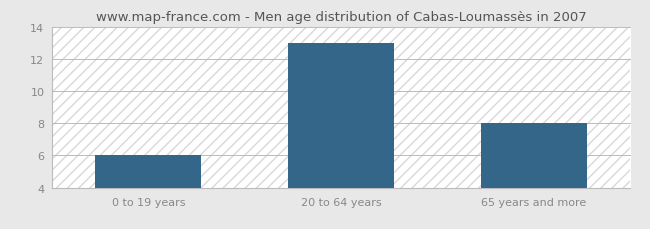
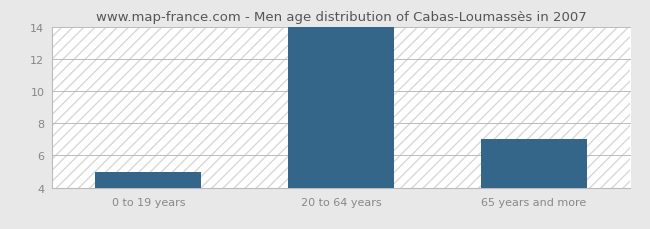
0 to 19 years: 6 -> 5
20 to 64 years: 13 -> 14
65 years and more: 8 -> 7
